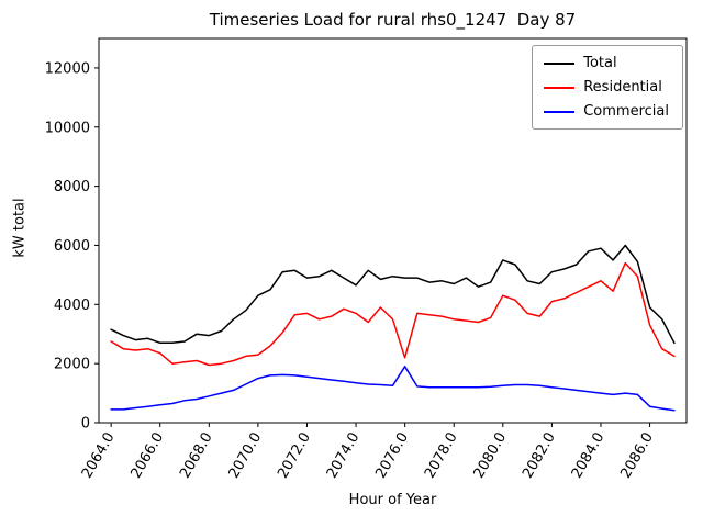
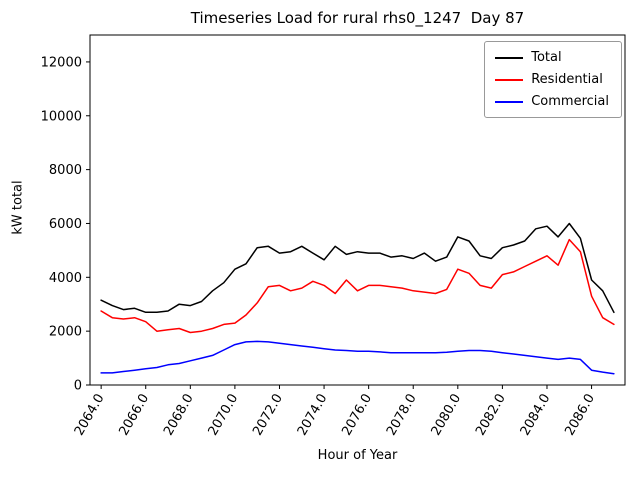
Residential/2076.0: 2200 -> 3700
Commercial/2076.0: 1900 -> 1200
